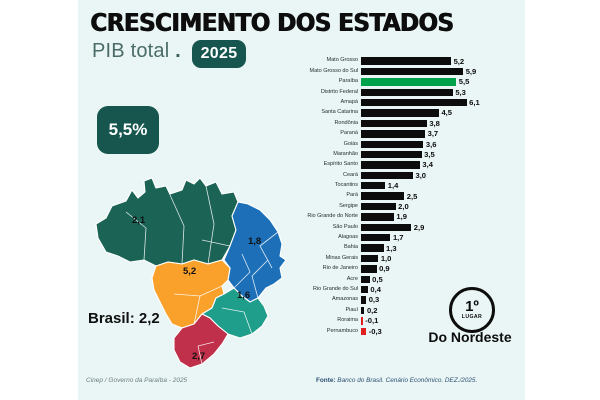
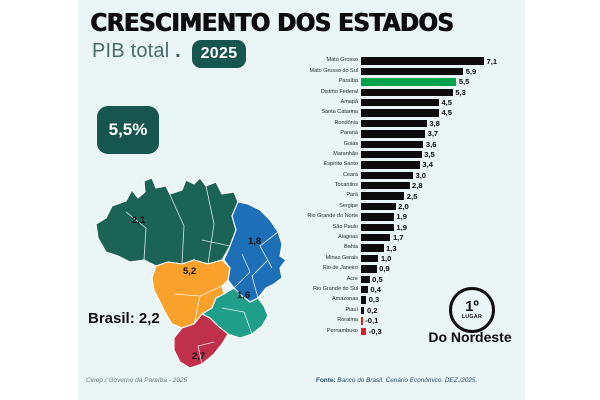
Mato Grosso: 5,2 -> 7,1
Amapá: 6,1 -> 4,5
Tocantins: 1,4 -> 2,8
São Paulo: 2,9 -> 1,9
